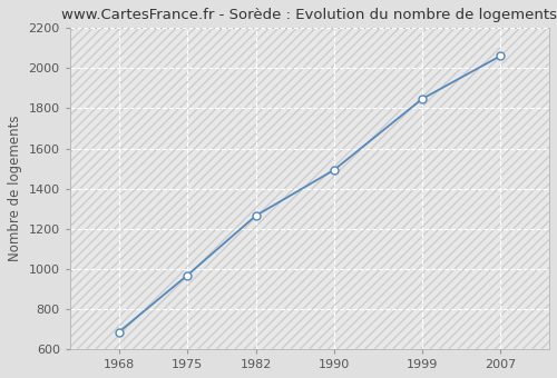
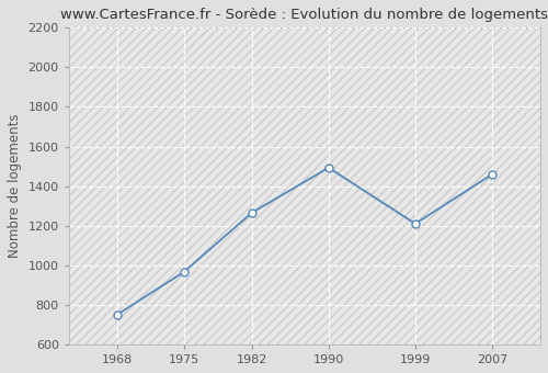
1968: 680 -> 750
1999: 1850 -> 1210
2007: 2060 -> 1460
